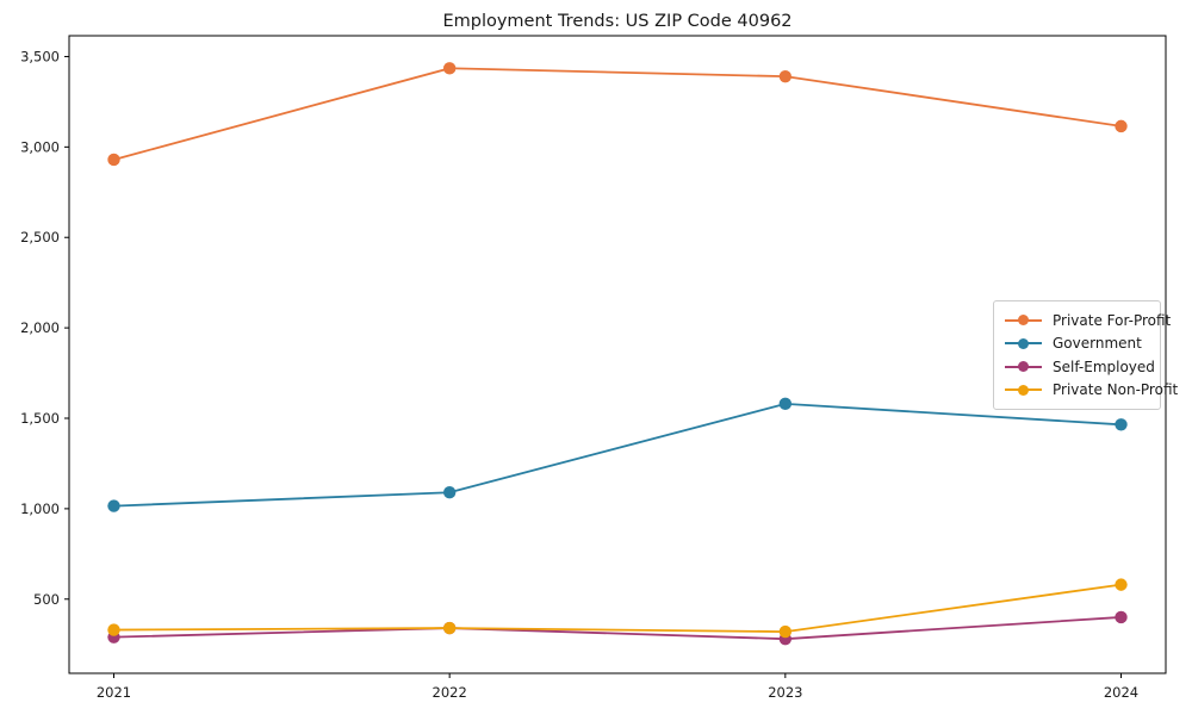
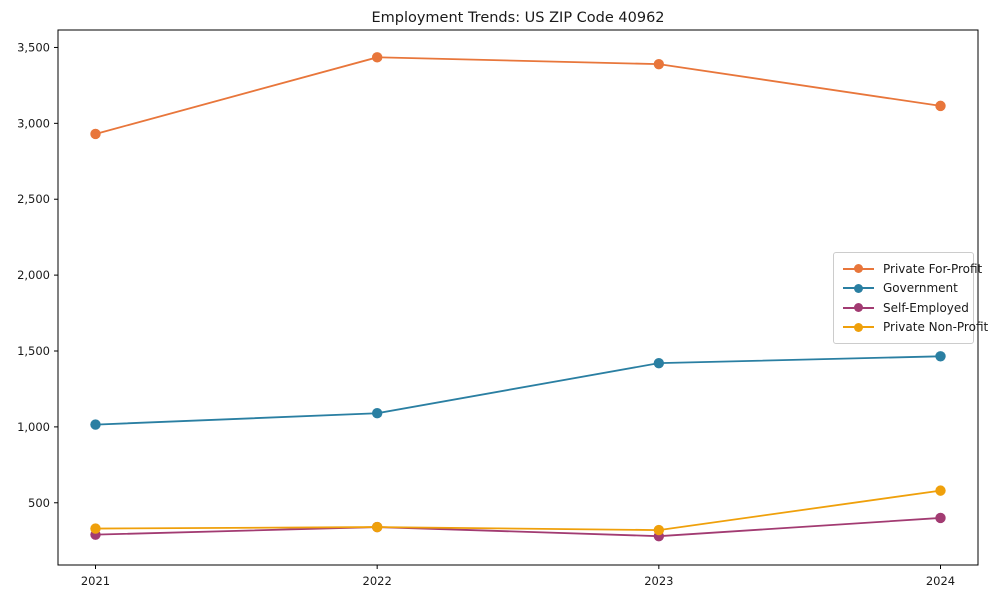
Government/2023: 1580 -> 1420
